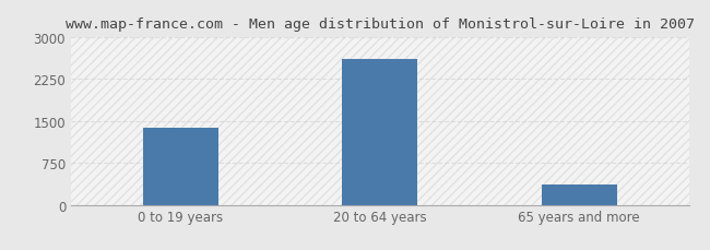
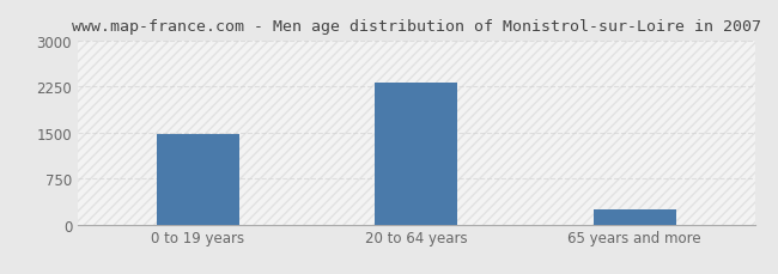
0 to 19 years: 1370 -> 1480
20 to 64 years: 2610 -> 2300
65 years and more: 370 -> 240
